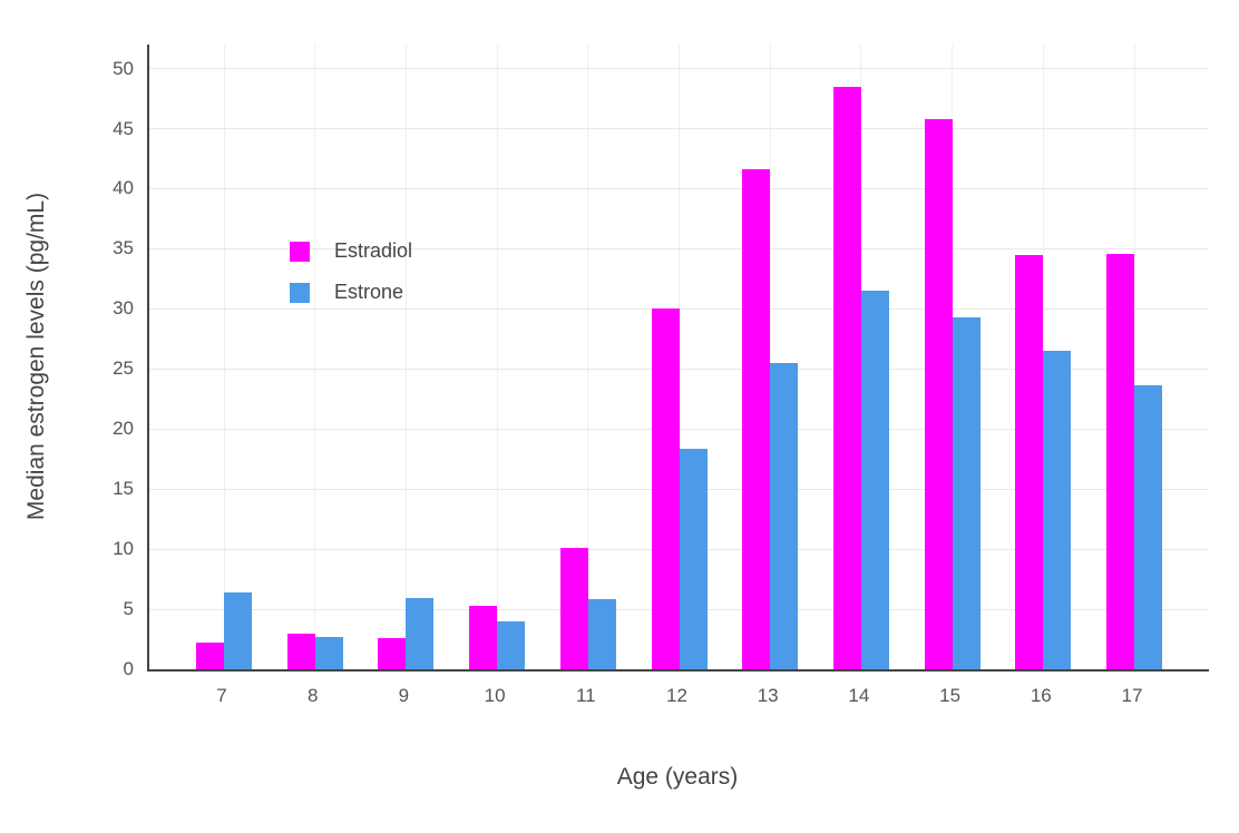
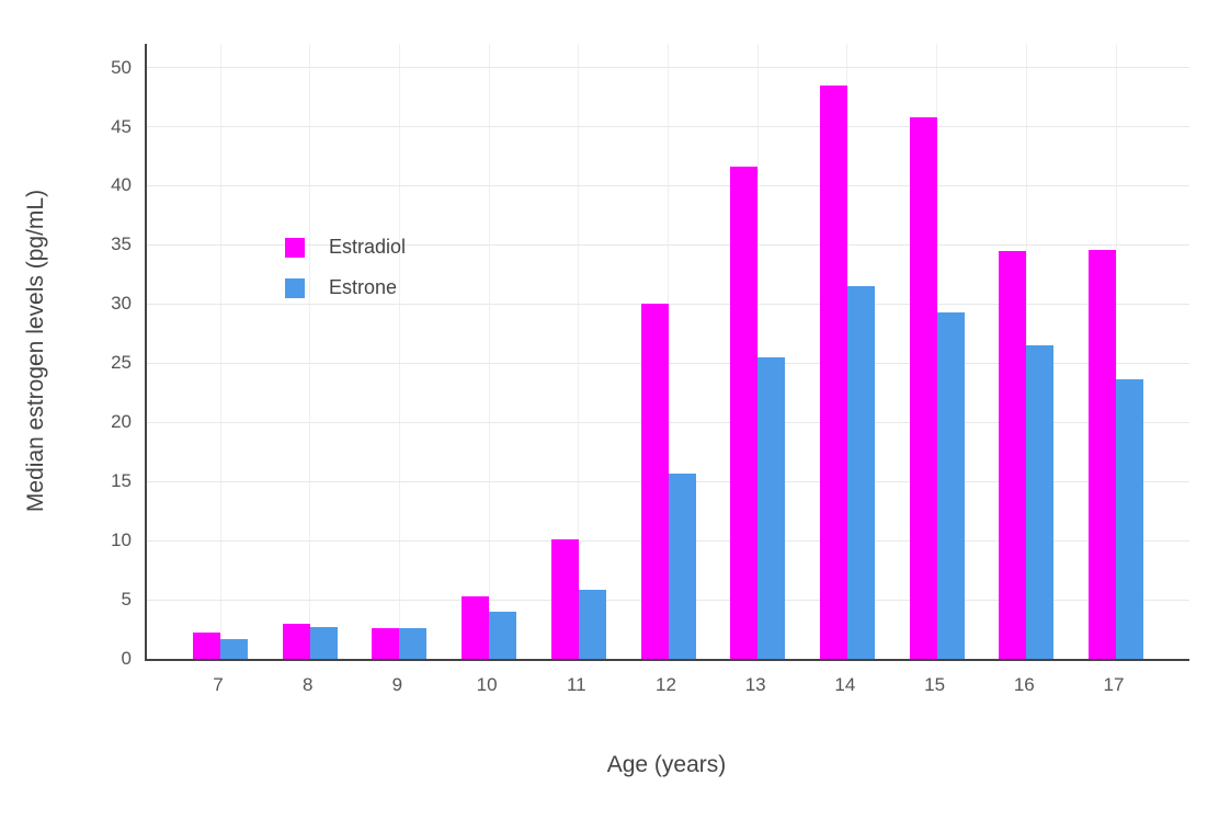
Estrone/7: 6.4 -> 1.7
Estrone/9: 5.9 -> 2.6
Estrone/12: 18.4 -> 15.7
